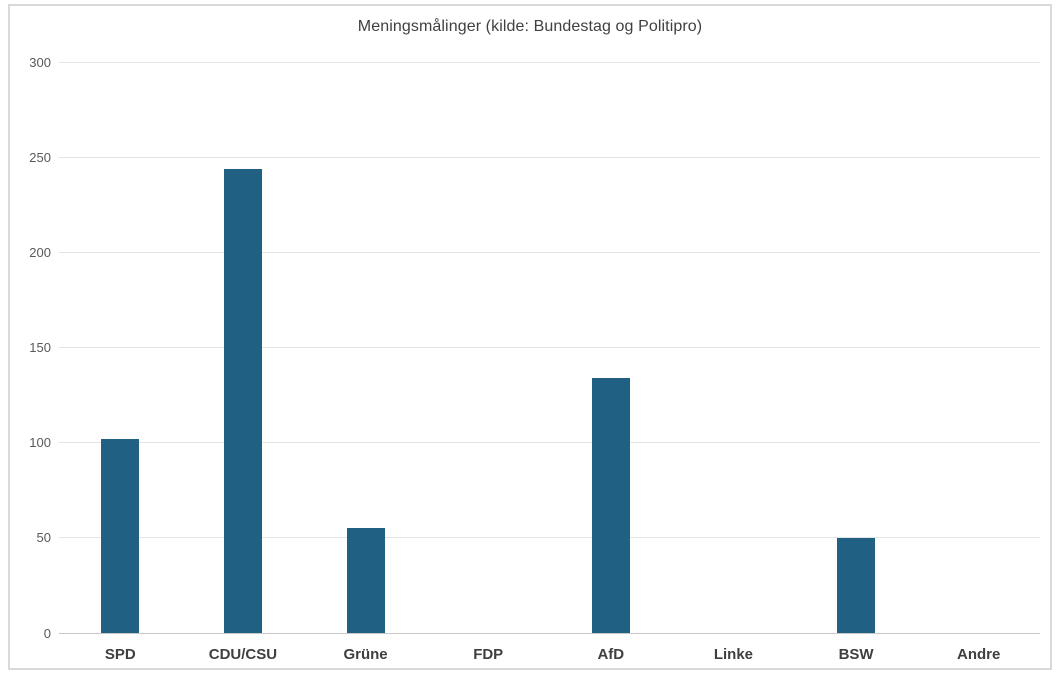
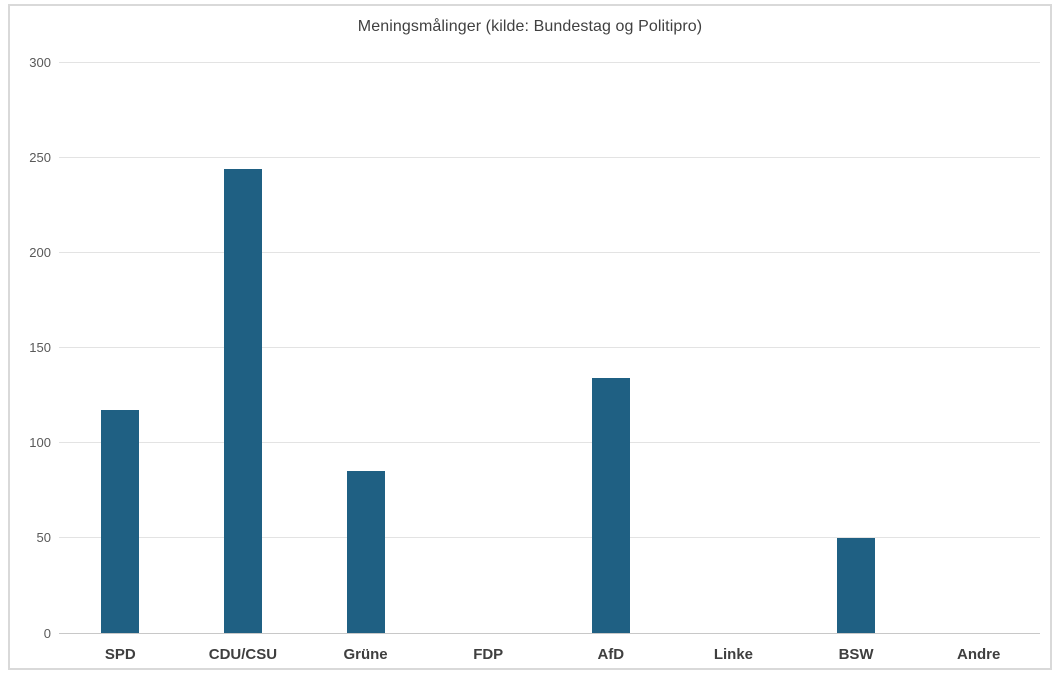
SPD: 102 -> 117
Grüne: 55 -> 85
